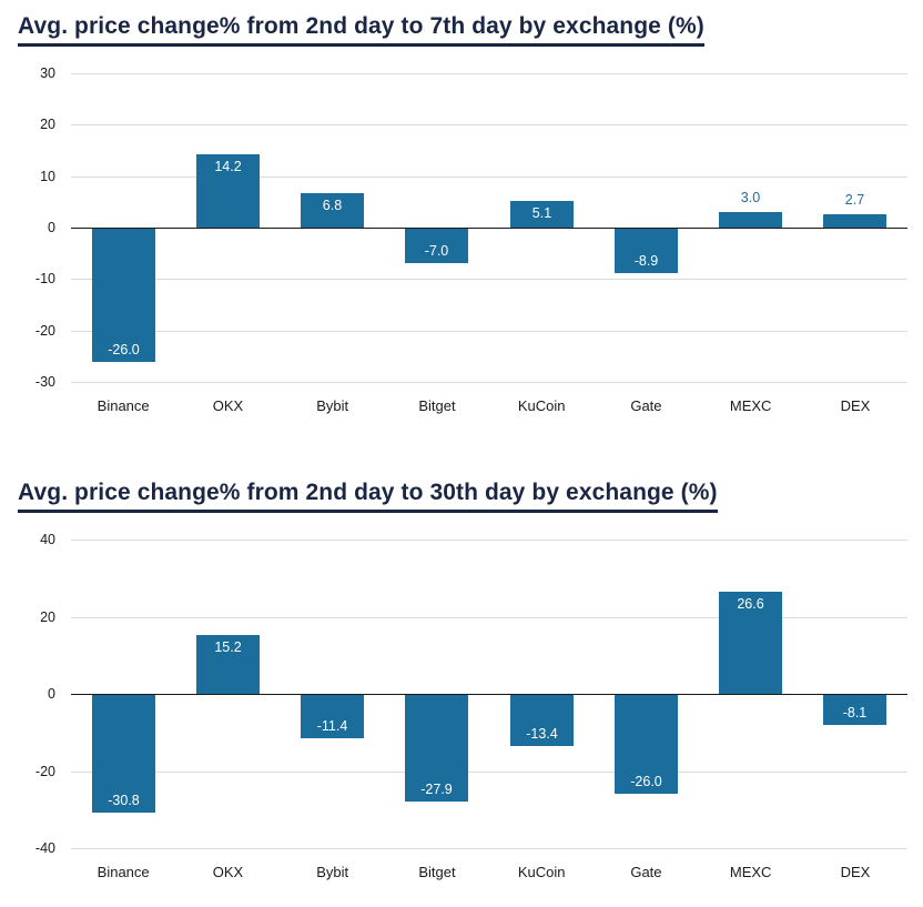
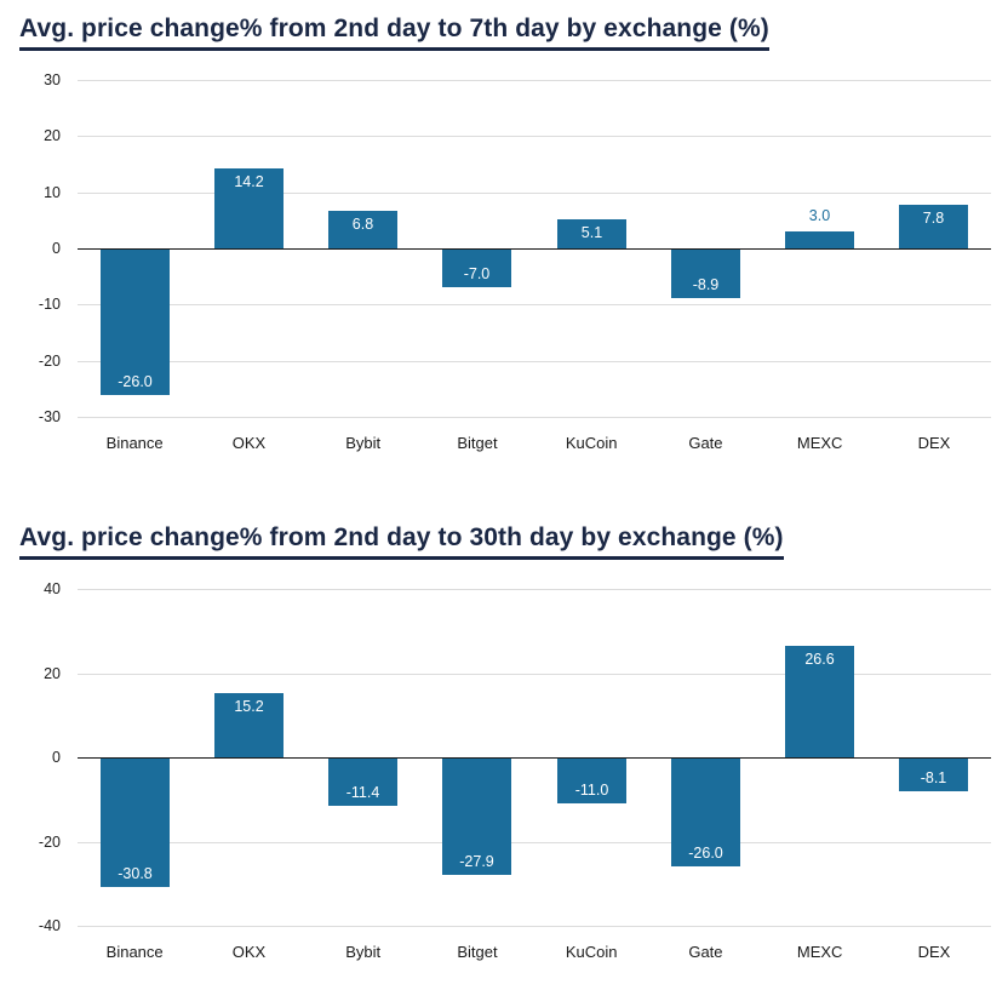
Avg. price change% from 2nd day to 7th day by exchange (%)/DEX: 2.7 -> 7.8
Avg. price change% from 2nd day to 30th day by exchange (%)/KuCoin: -13.4 -> -11.0
